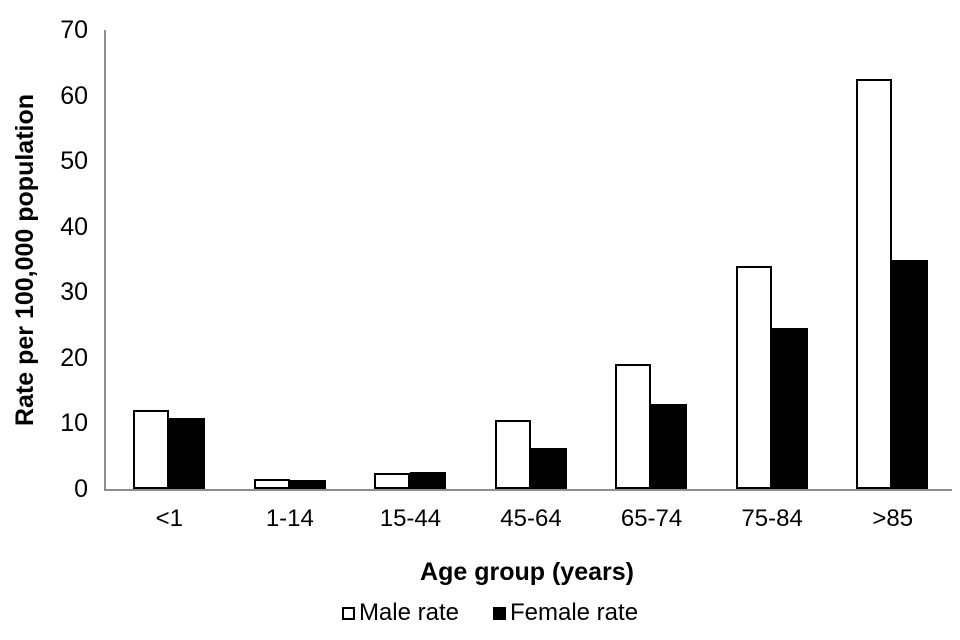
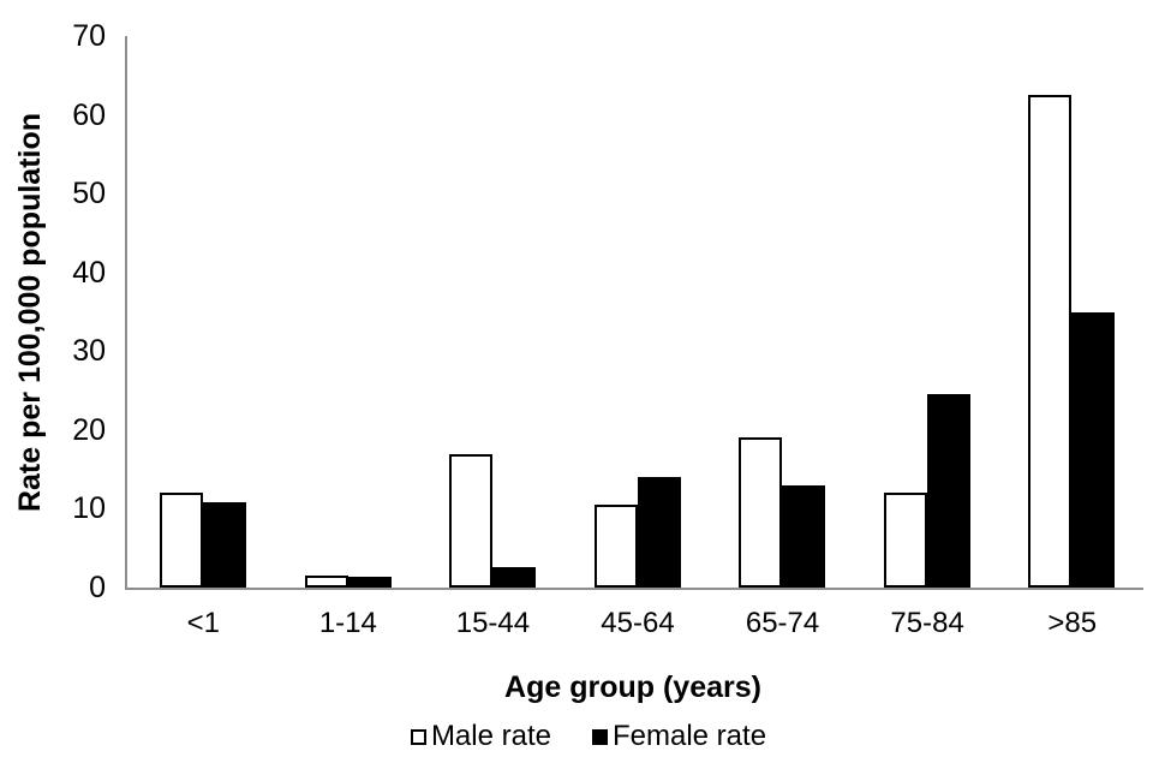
Male rate/15-44: 2 -> 17
Female rate/45-64: 6 -> 14
Male rate/75-84: 34 -> 12
